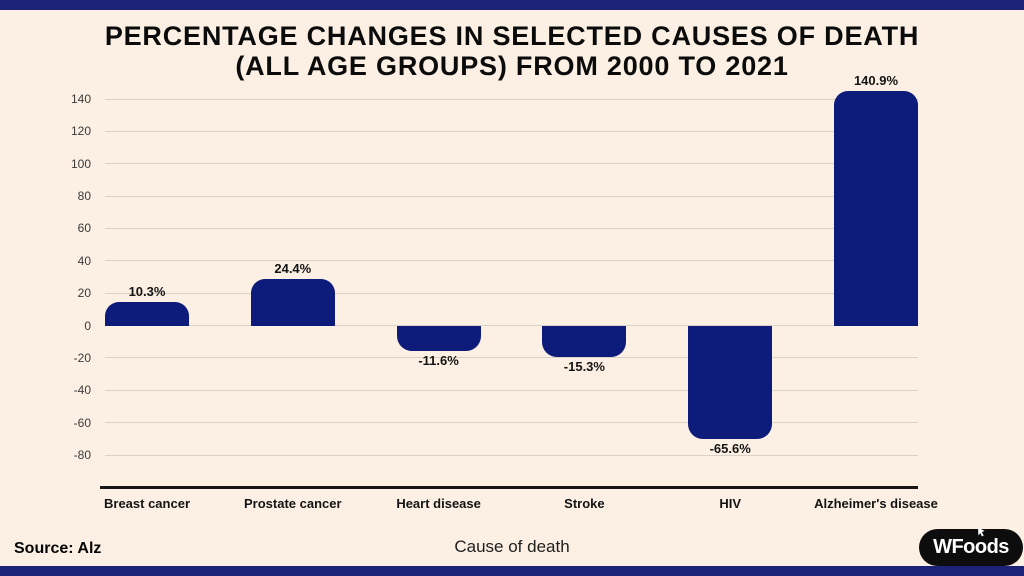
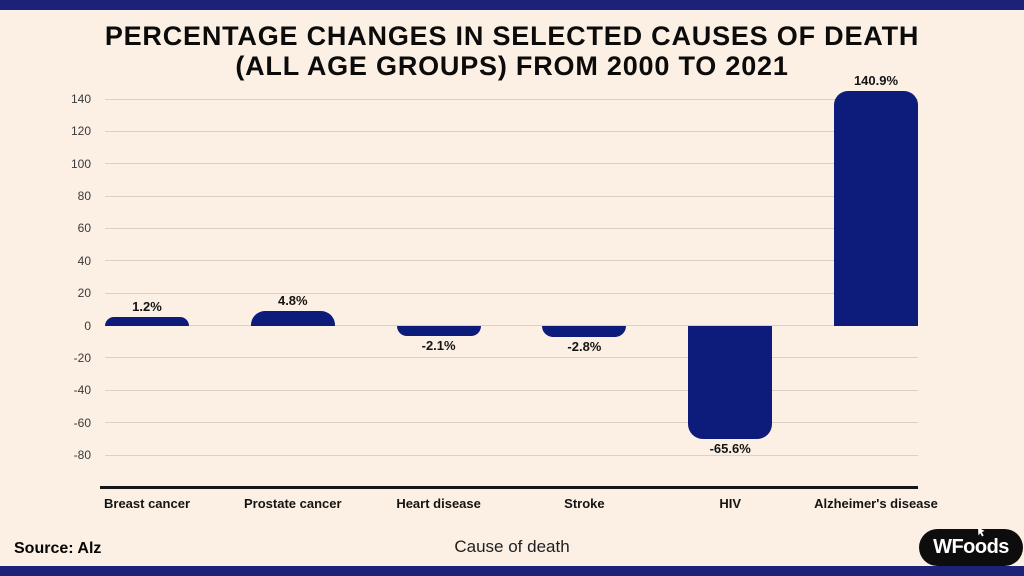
Breast cancer: 10.3% -> 1.2%
Prostate cancer: 24.4% -> 4.8%
Heart disease: -11.6% -> -2.1%
Stroke: -15.3% -> -2.8%
